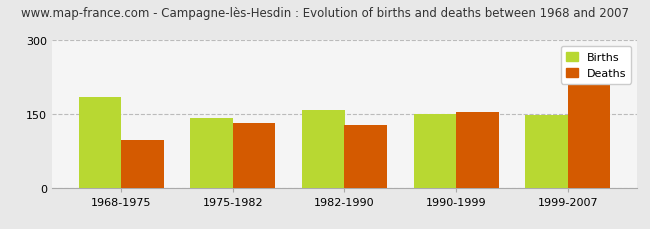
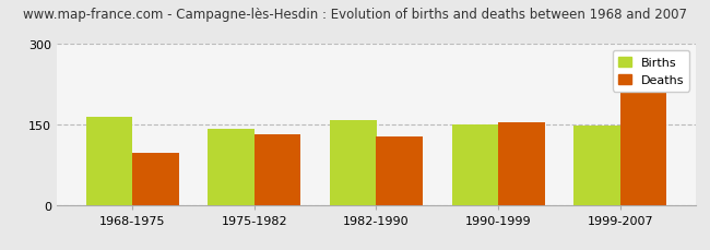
Births/1968-1975: 185 -> 165
